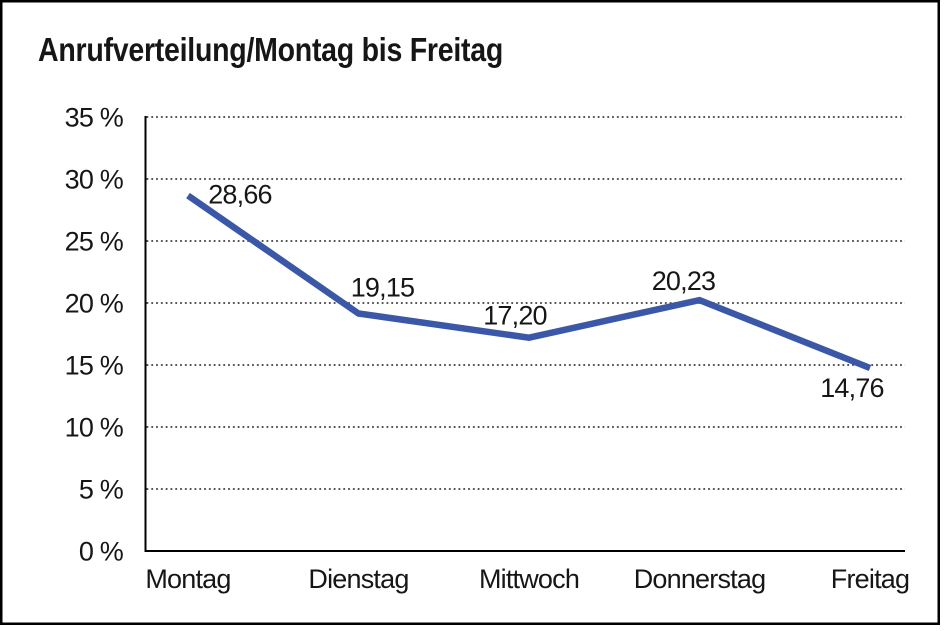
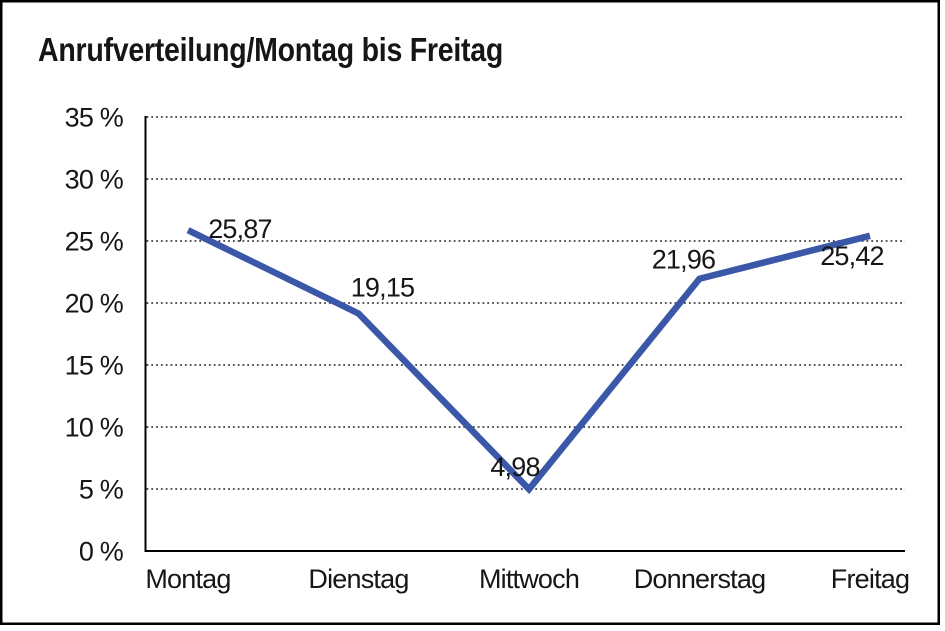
Montag: 28,66 -> 25,87
Mittwoch: 17,20 -> 4,98
Donnerstag: 20,23 -> 21,96
Freitag: 14,76 -> 25,42
